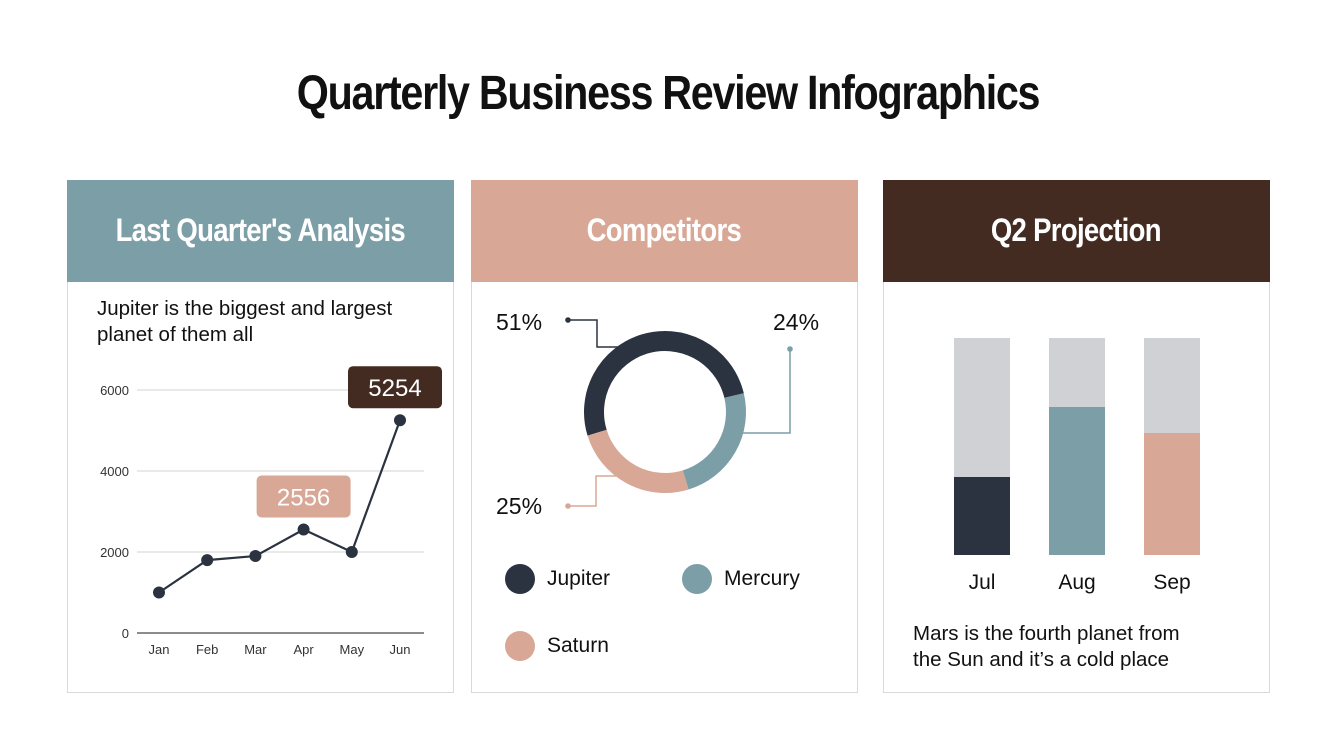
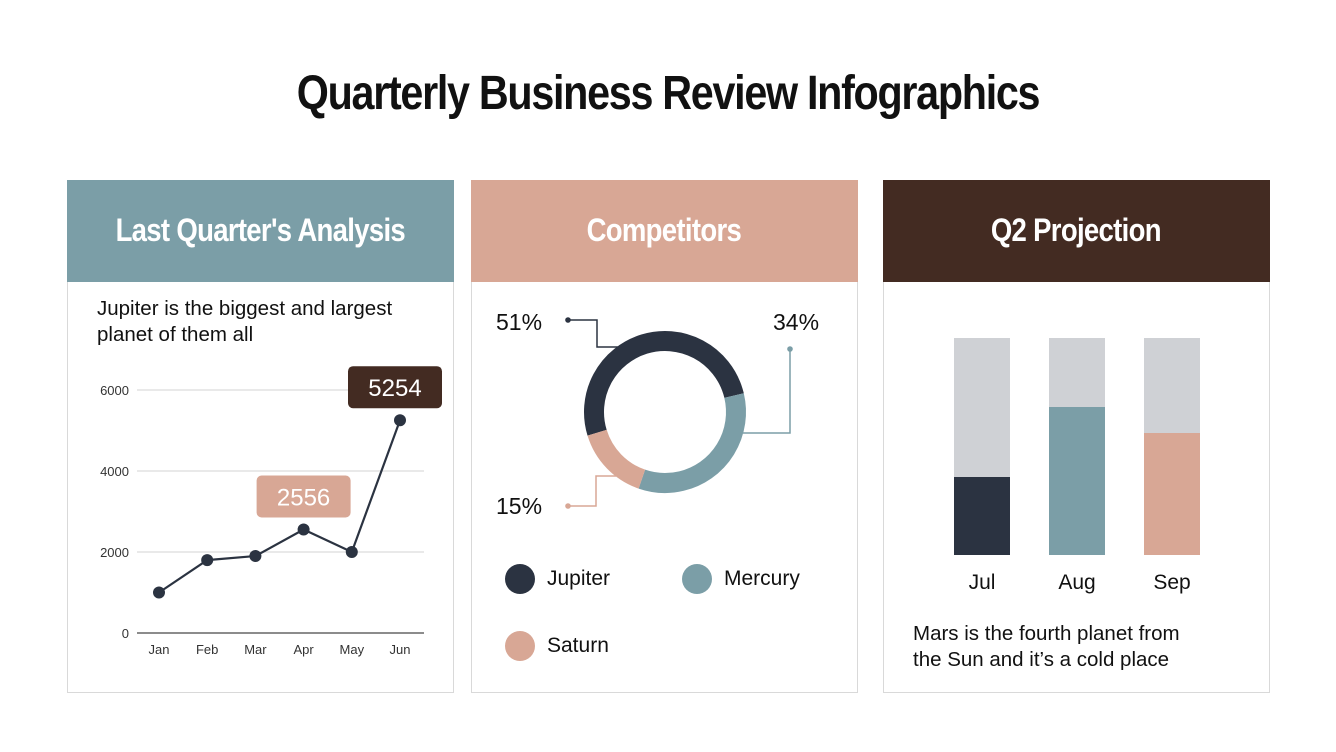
Competitors/Mercury: 24% -> 34%
Competitors/Saturn: 25% -> 15%
